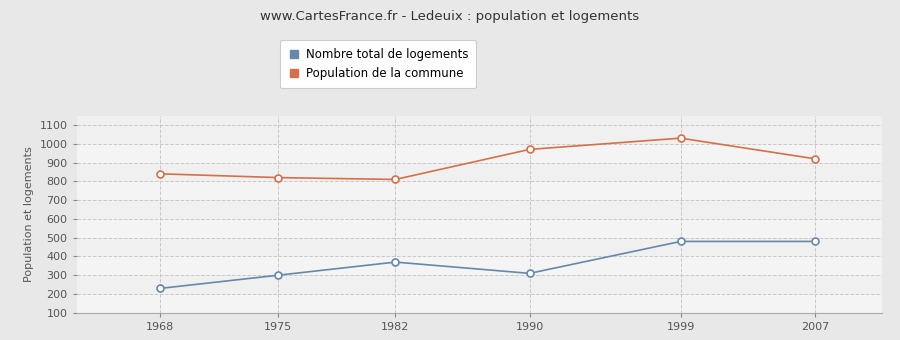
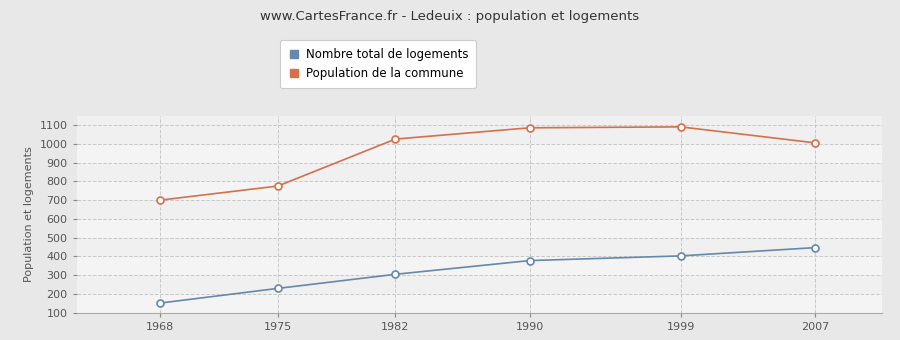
Nombre total de logements/1968: 230 -> 150
Population de la commune/1968: 840 -> 700
Nombre total de logements/1975: 300 -> 230
Population de la commune/1975: 820 -> 780
Nombre total de logements/1982: 370 -> 300
Population de la commune/1982: 810 -> 1020
Nombre total de logements/1990: 310 -> 380
Population de la commune/1990: 970 -> 1080
Nombre total de logements/1999: 480 -> 400
Population de la commune/1999: 1030 -> 1090
Nombre total de logements/2007: 480 -> 450
Population de la commune/2007: 920 -> 1000
